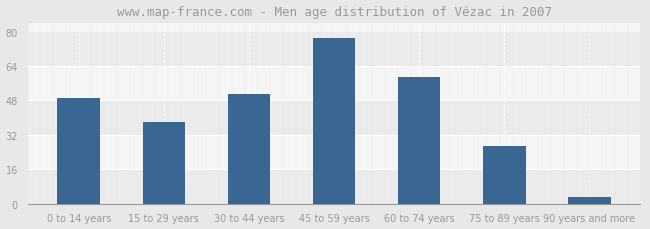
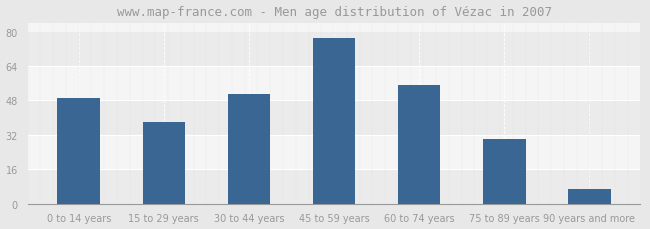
60 to 74 years: 59 -> 55
75 to 89 years: 27 -> 30
90 years and more: 3 -> 7
